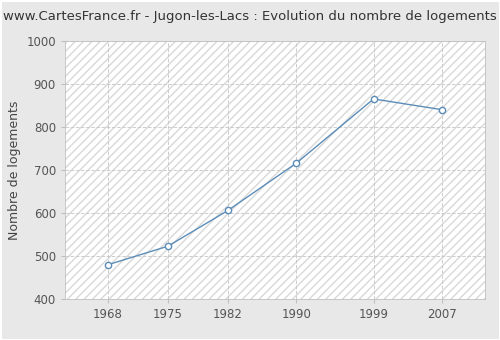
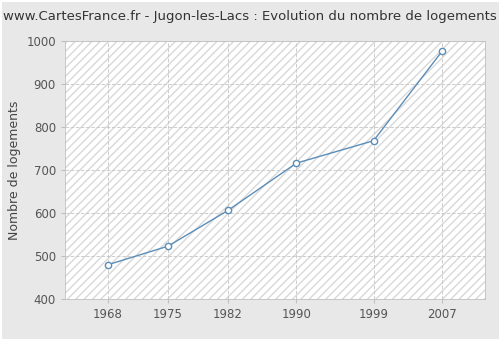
1999: 865 -> 768
2007: 840 -> 976
